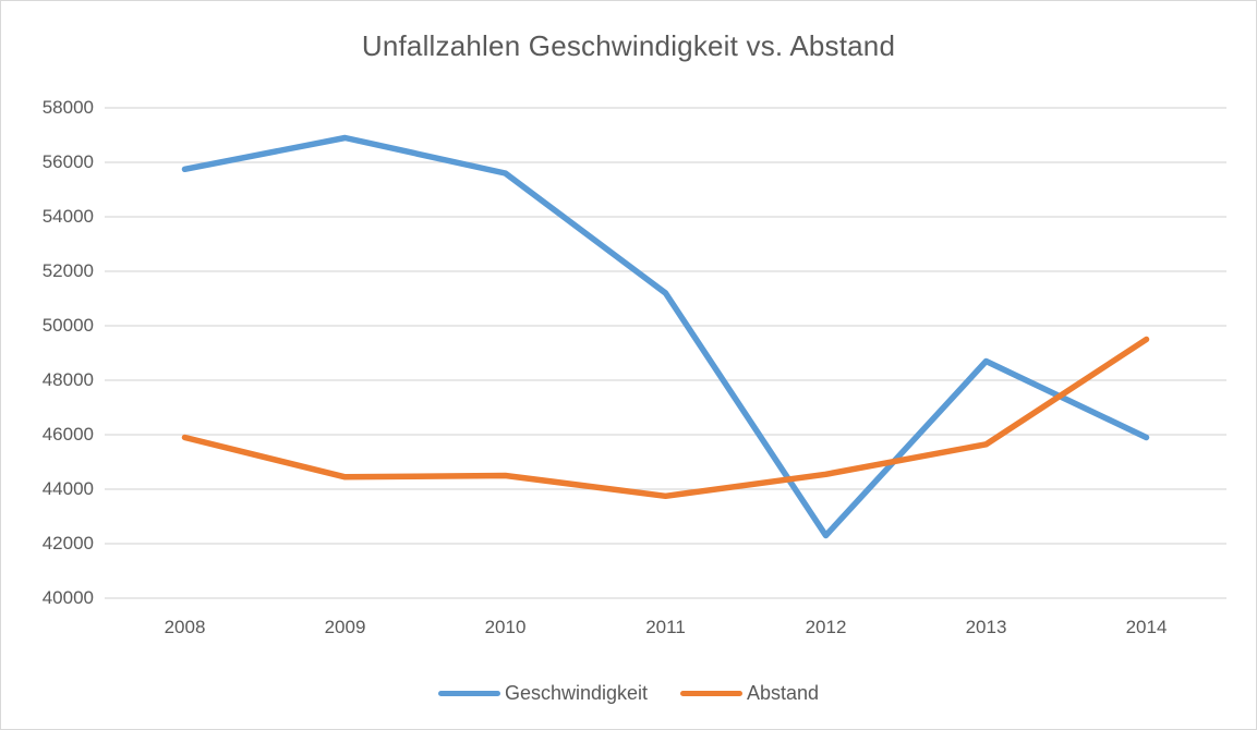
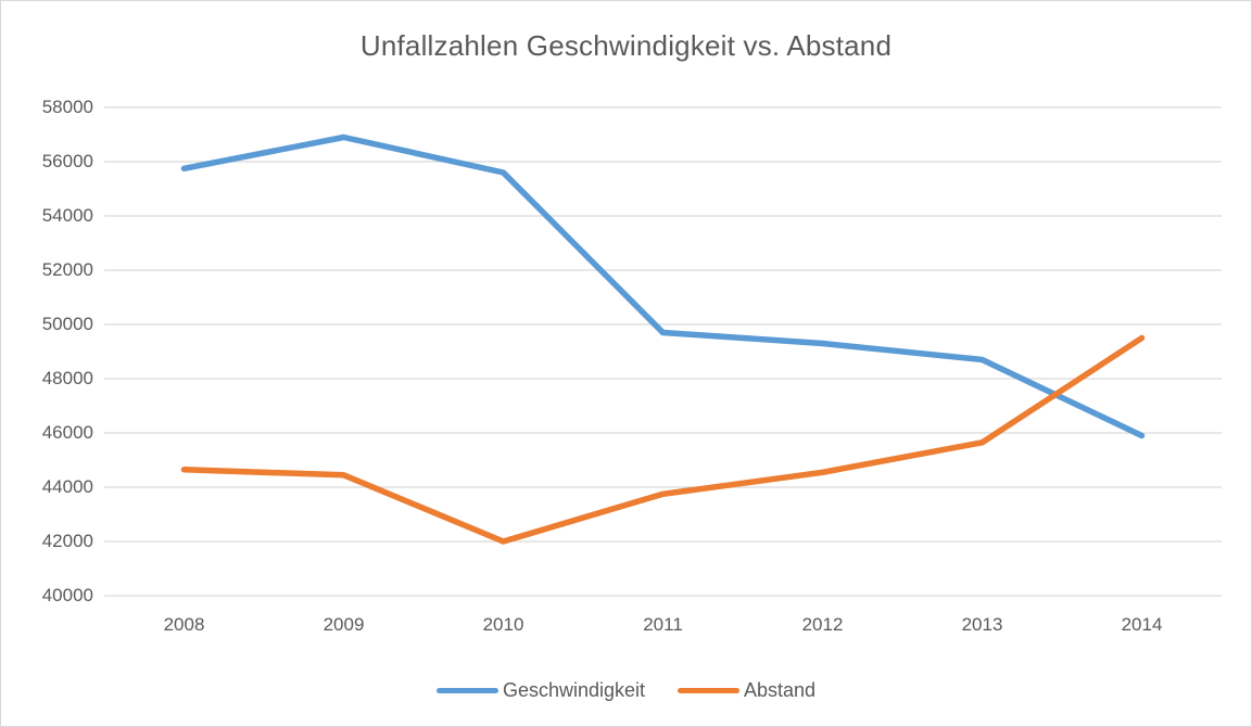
Abstand/2008: 45900 -> 44600
Abstand/2010: 44500 -> 42000
Geschwindigkeit/2011: 51200 -> 49700
Geschwindigkeit/2012: 42300 -> 49300
